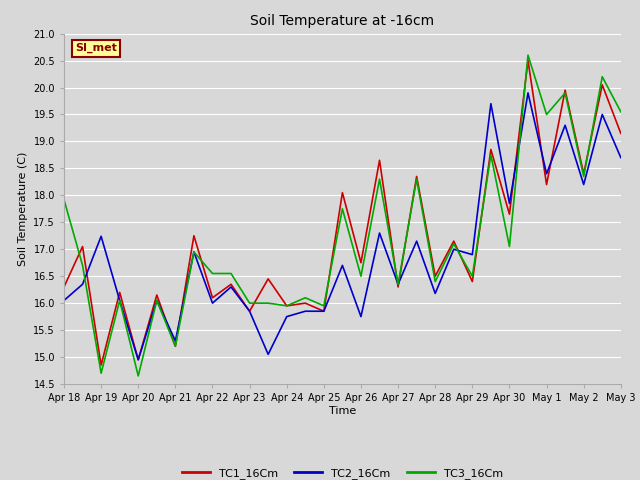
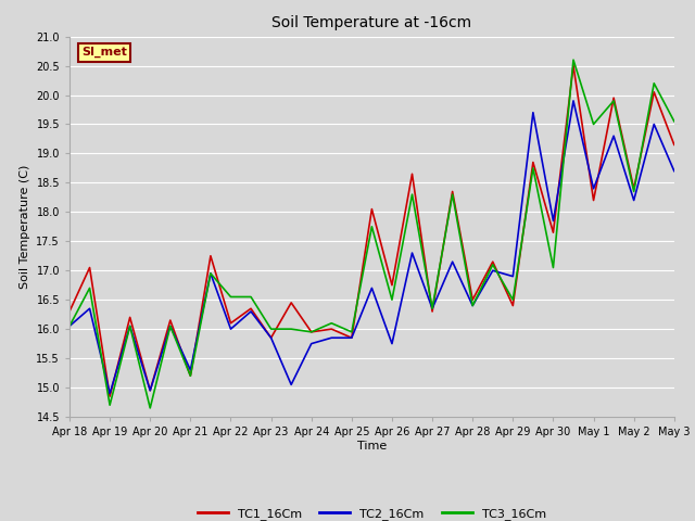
TC3_16Cm/Apr 18: 17.92 -> 16.05
TC2_16Cm/Apr 19: 17.24 -> 14.90
TC2_16Cm/Apr 28: 16.18 -> 16.40
